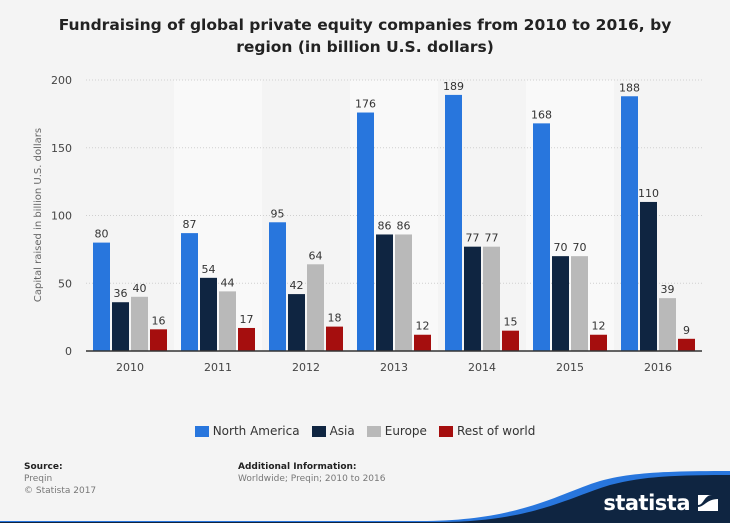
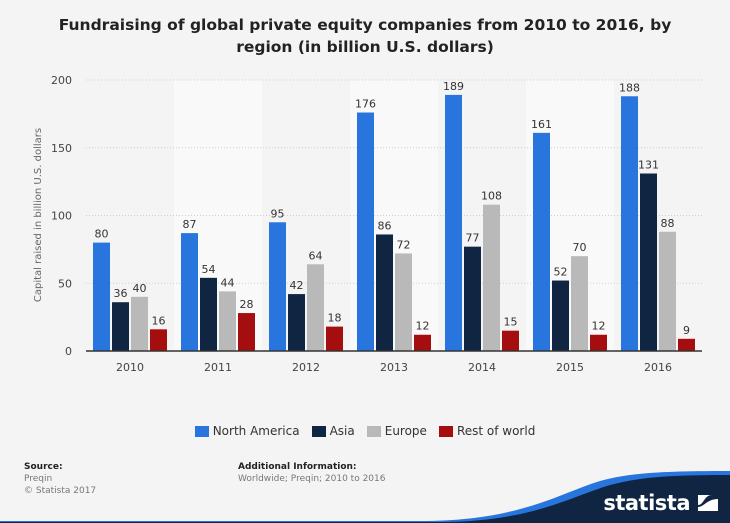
Rest of world/2011: 17 -> 28
Europe/2013: 86 -> 72
Europe/2014: 77 -> 108
North America/2015: 168 -> 161
Asia/2015: 70 -> 52
Asia/2016: 110 -> 131
Europe/2016: 39 -> 88
